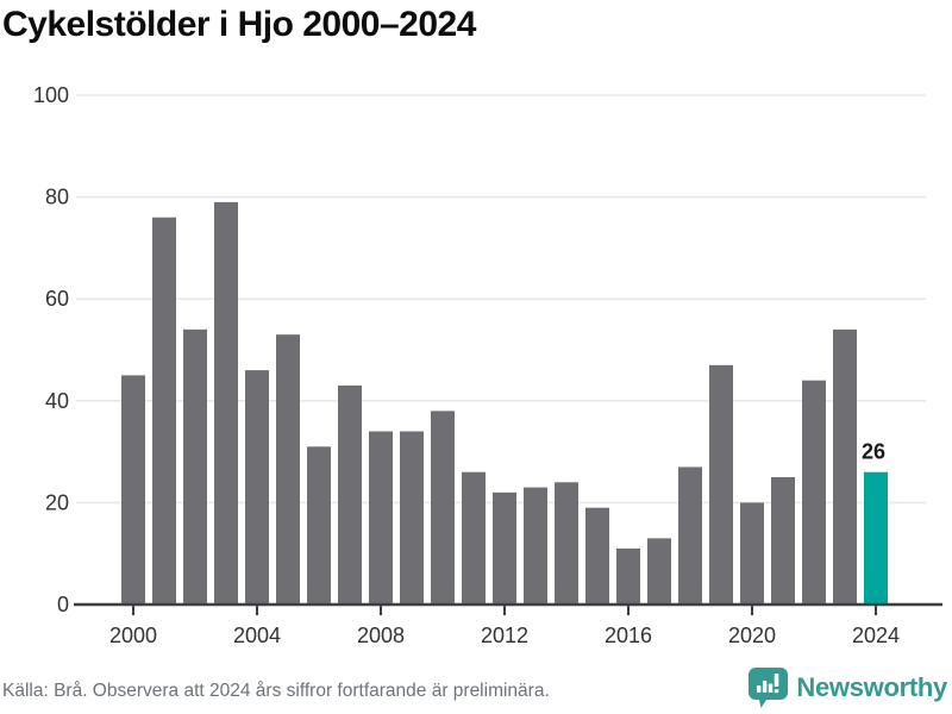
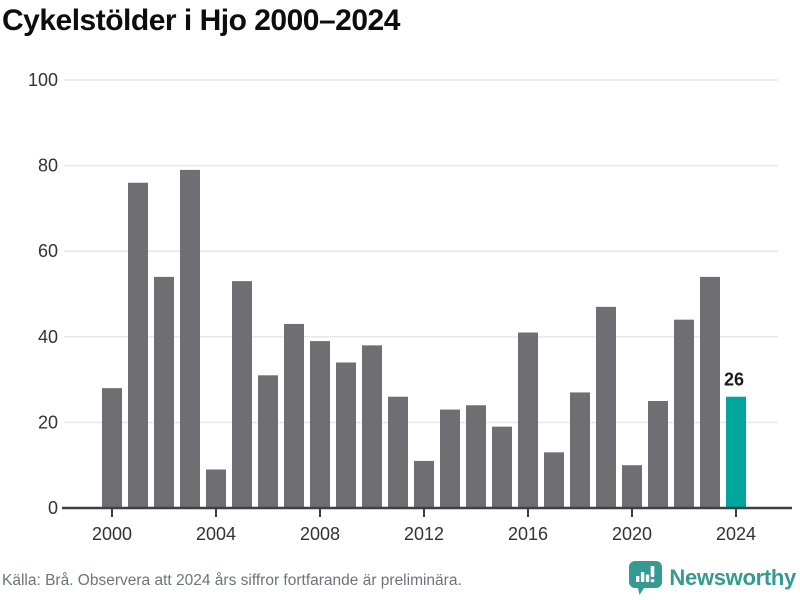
2000: 45 -> 28
2004: 46 -> 9
2008: 34 -> 39
2012: 22 -> 11
2016: 11 -> 41
2020: 20 -> 10
